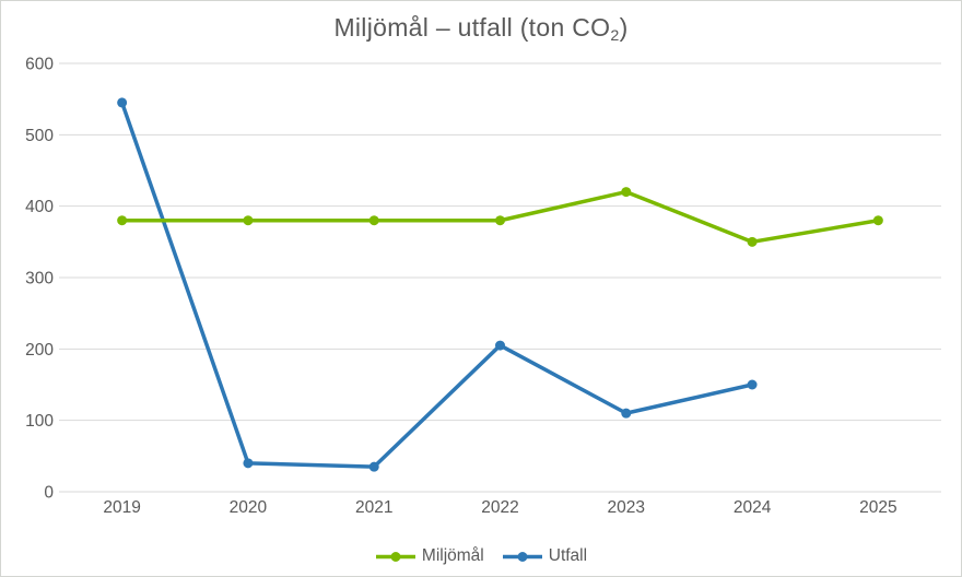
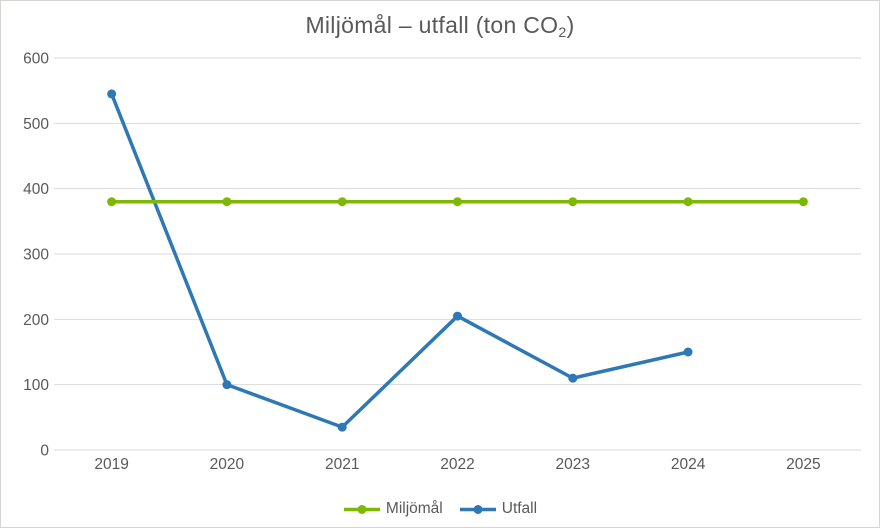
Utfall/2020: 40 -> 100
Miljömål/2023: 420 -> 380
Miljömål/2024: 350 -> 380
